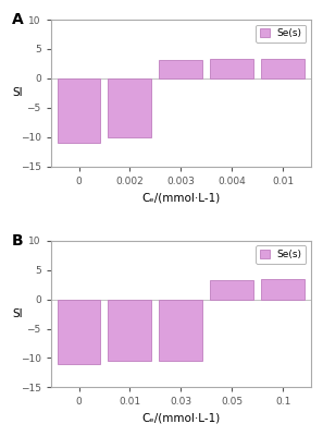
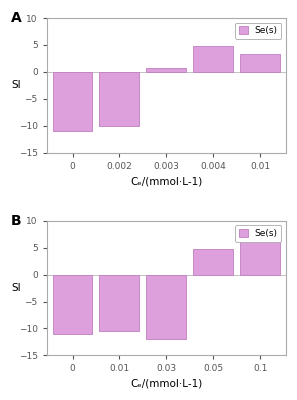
0.003: 3.1 -> 0.8
0.004: 3.4 -> 4.8
0.03: -10.5 -> -12.0
0.05: 3.2 -> 4.8
0.1: 3.5 -> 6.2
